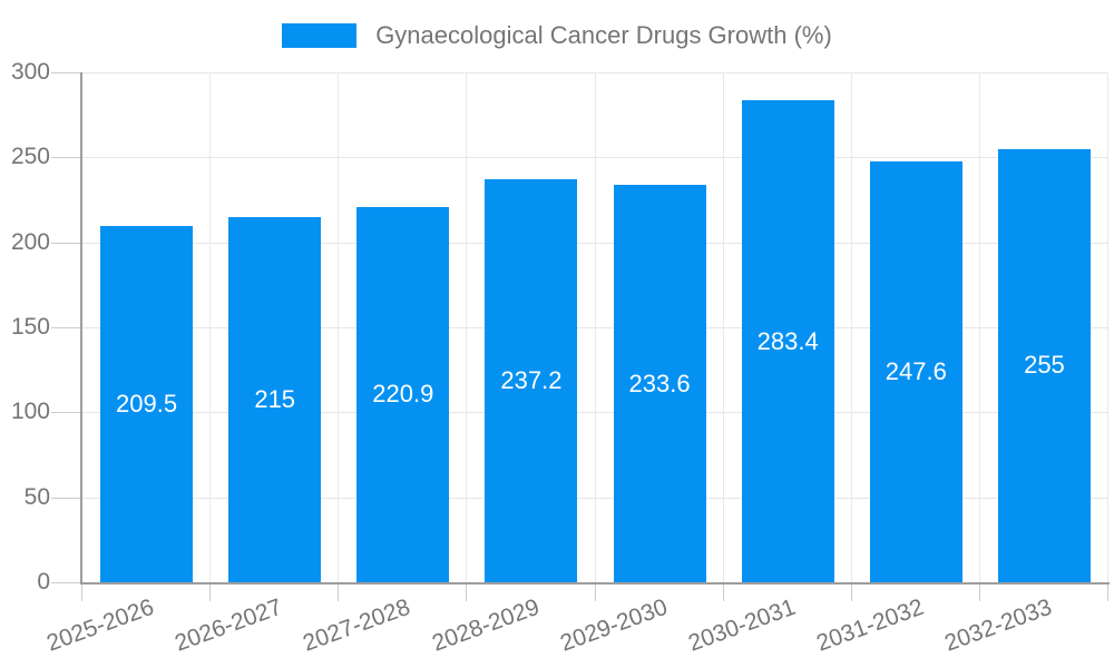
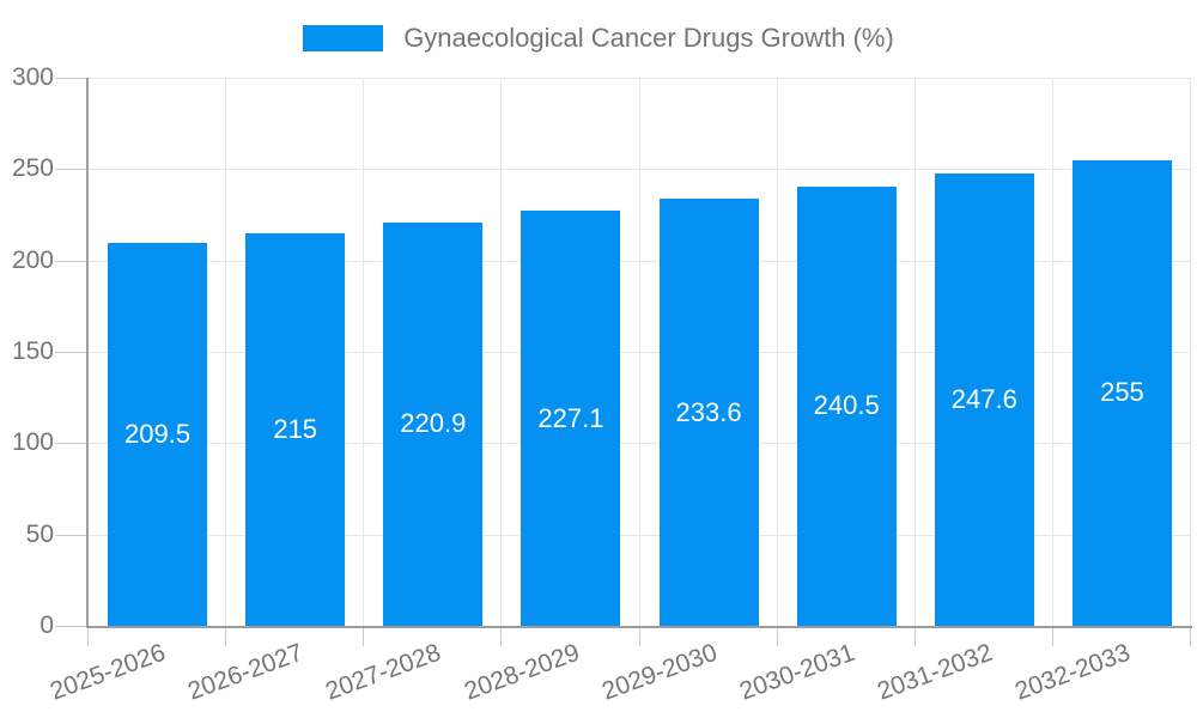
2028-2029: 237.2 -> 227.1
2030-2031: 283.4 -> 240.5
